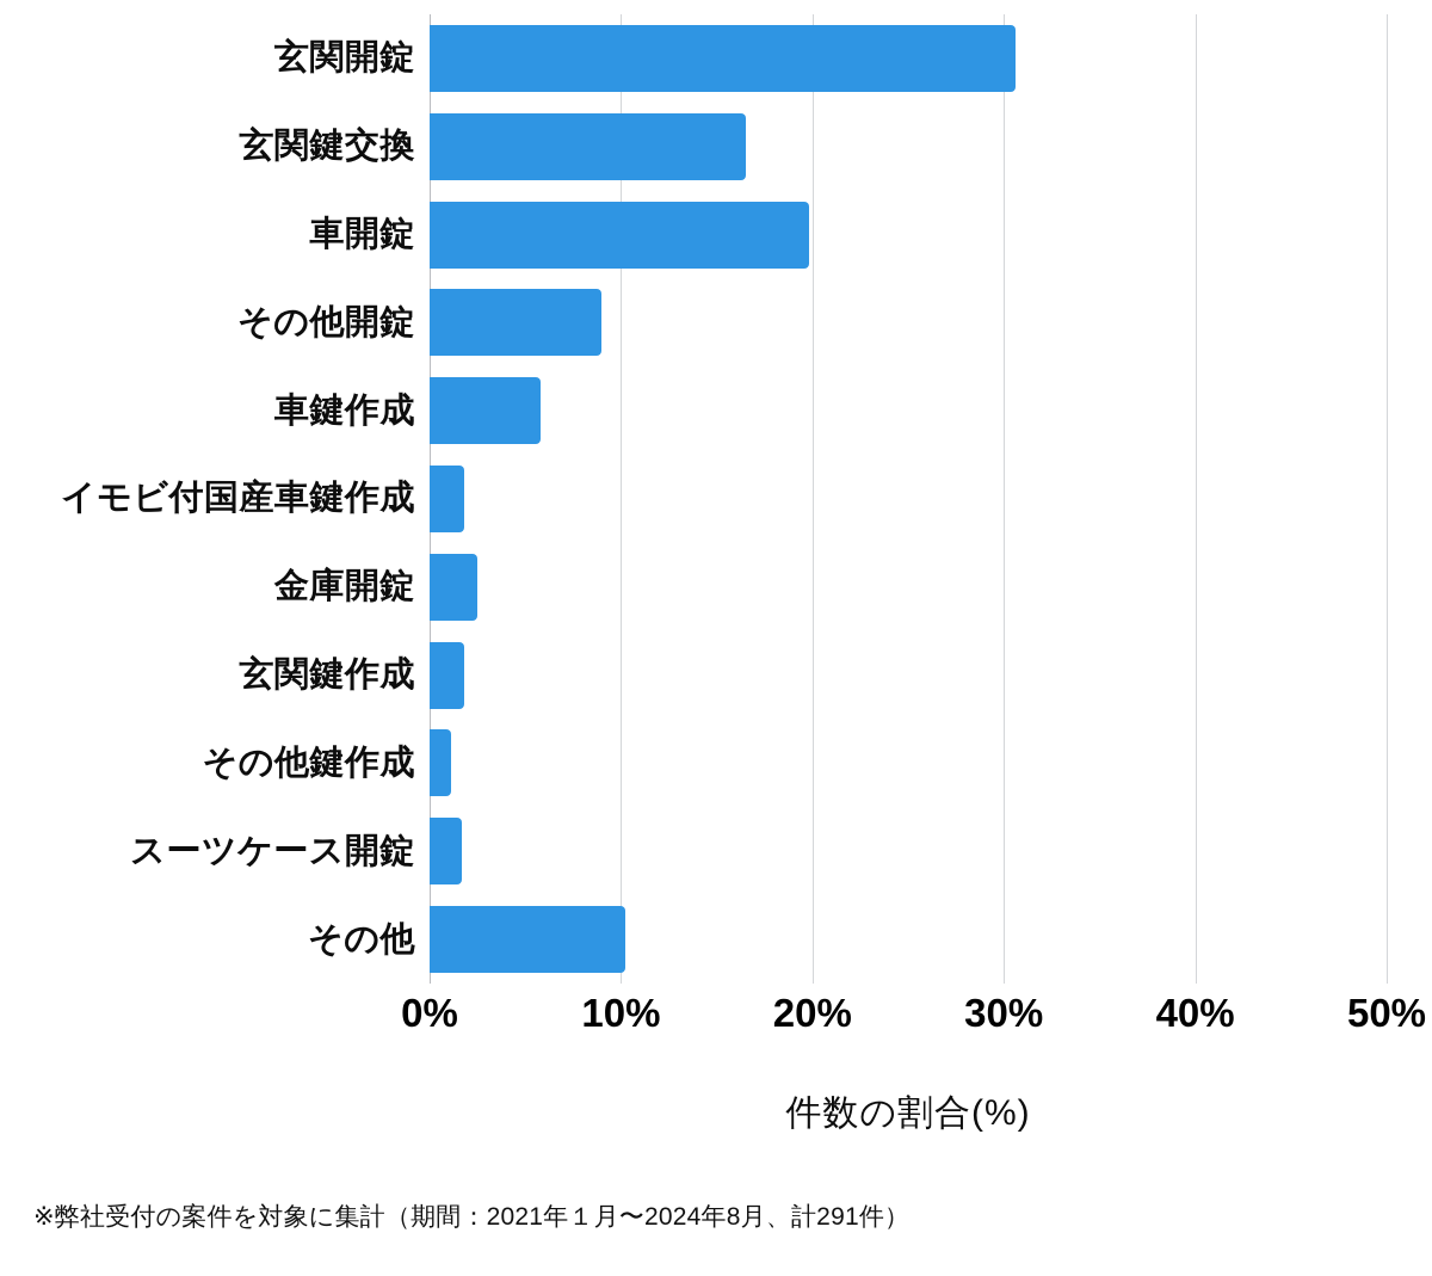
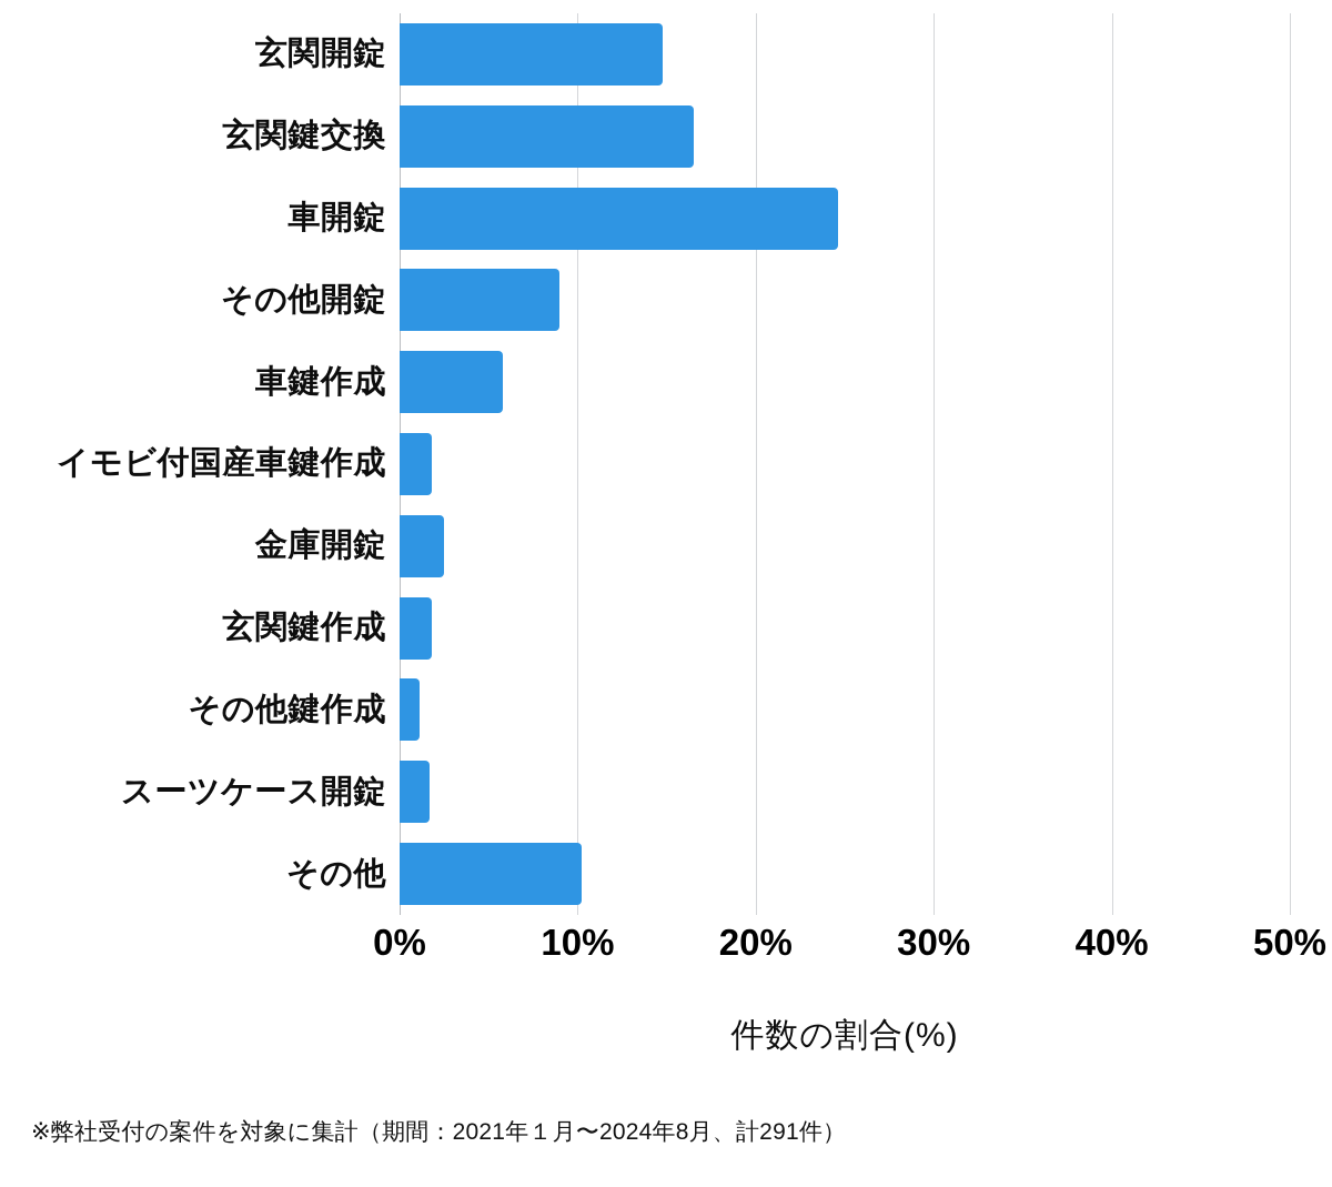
玄関開錠: 30.6% -> 14.8%
車開錠: 19.8% -> 24.6%
